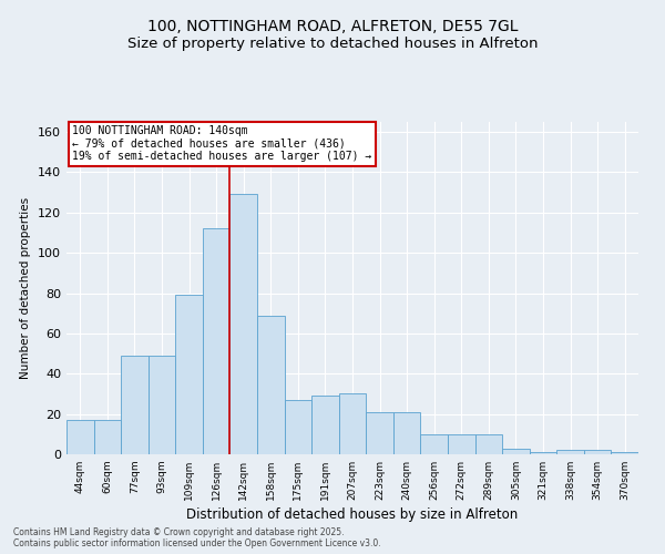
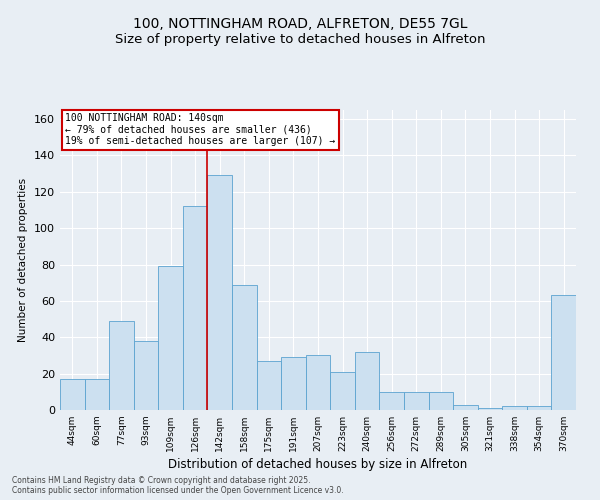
93sqm: 49 -> 38
240sqm: 21 -> 32
370sqm: 1 -> 63
